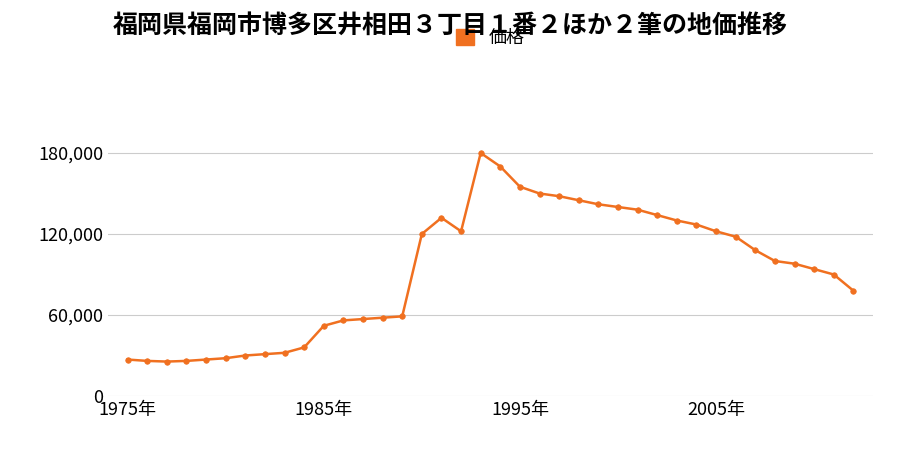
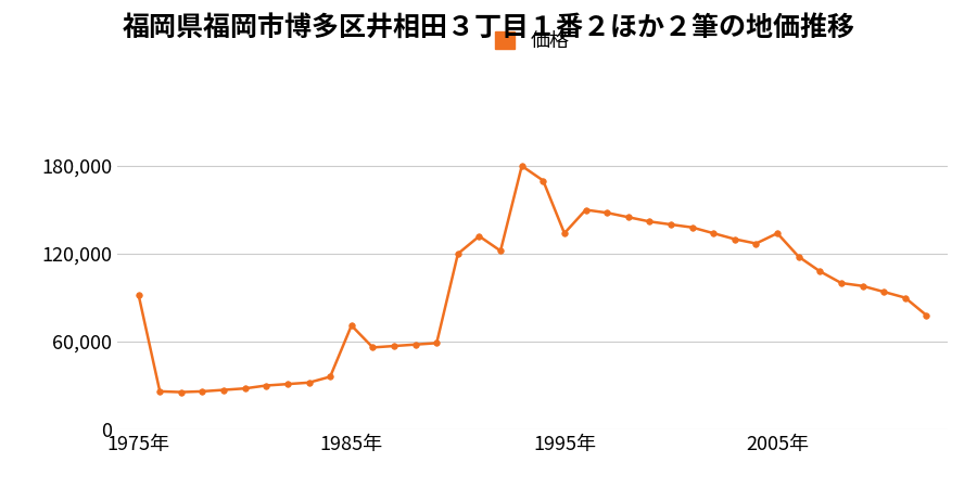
1975年: 27,000 -> 92,000
1985年: 52,000 -> 71,000
1995年: 155,000 -> 134,000
2005年: 122,000 -> 134,000
